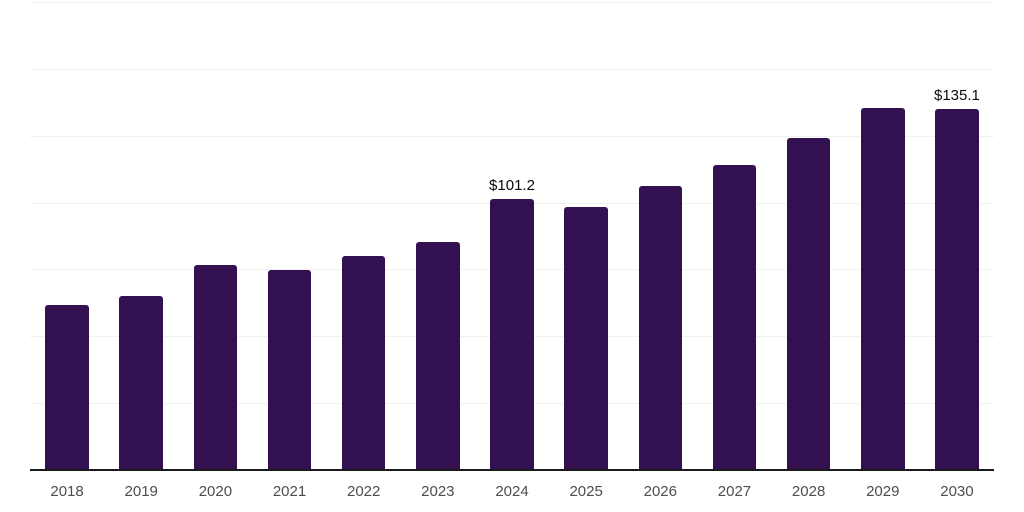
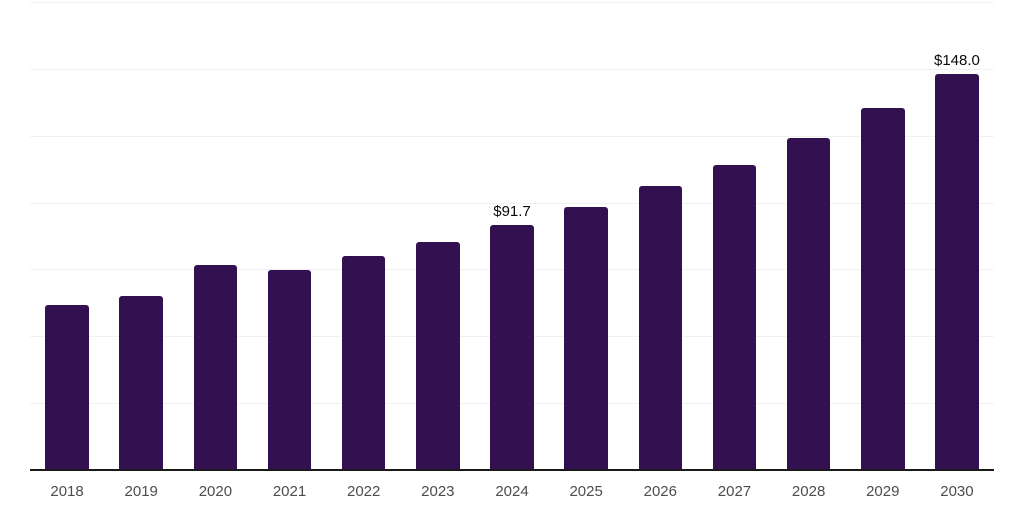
2024: $101.2 -> $91.7
2030: $135.1 -> $148.0
